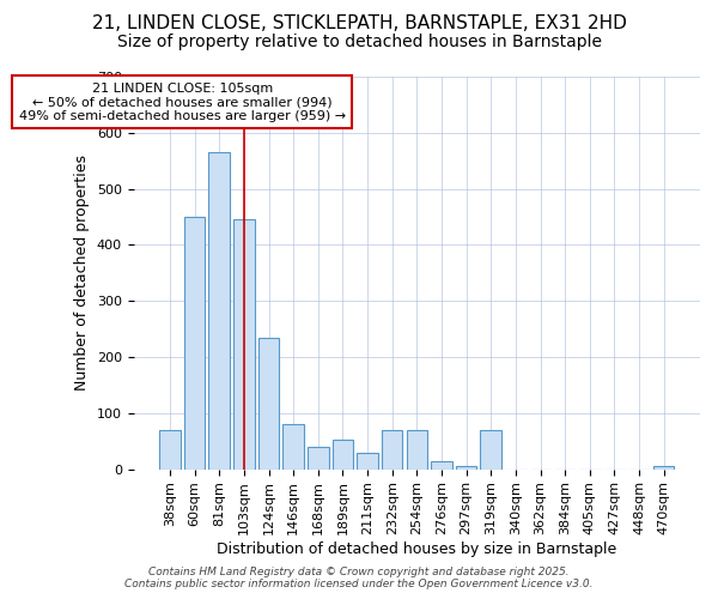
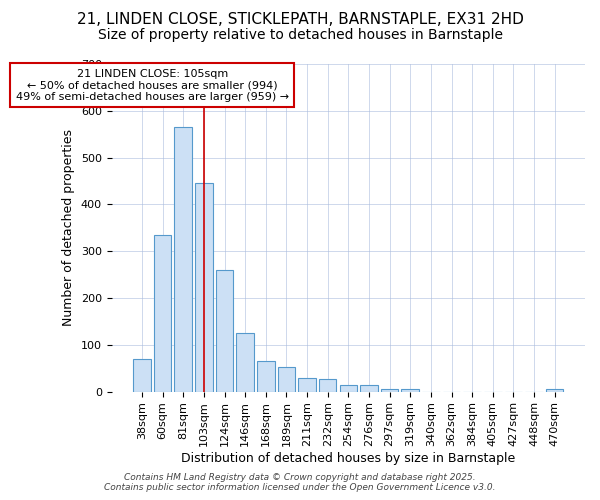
60sqm: 450 -> 335
124sqm: 235 -> 260
146sqm: 80 -> 125
168sqm: 40 -> 65
232sqm: 70 -> 27
254sqm: 70 -> 15
319sqm: 70 -> 5
